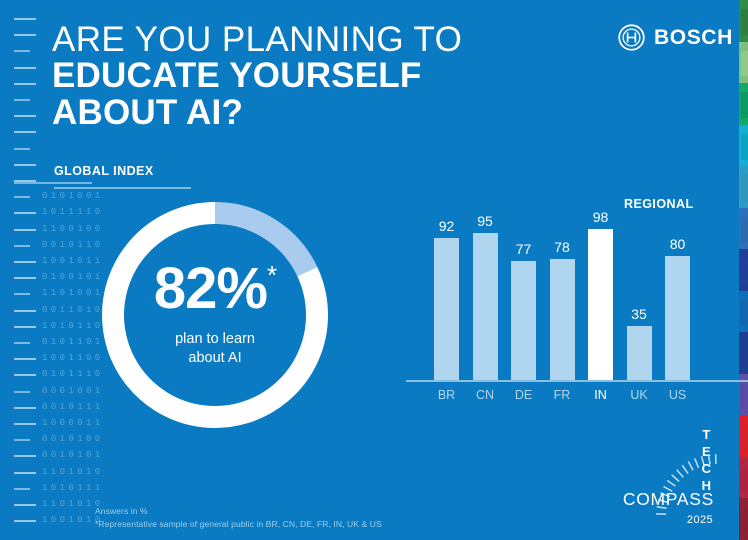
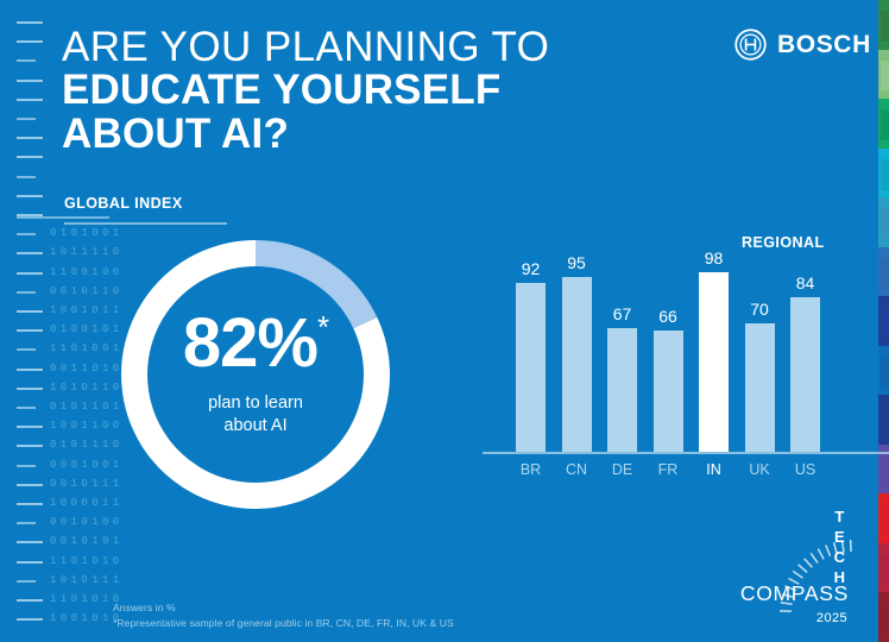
REGIONAL/DE: 77 -> 67
REGIONAL/FR: 78 -> 66
REGIONAL/UK: 35 -> 70
REGIONAL/US: 80 -> 84
